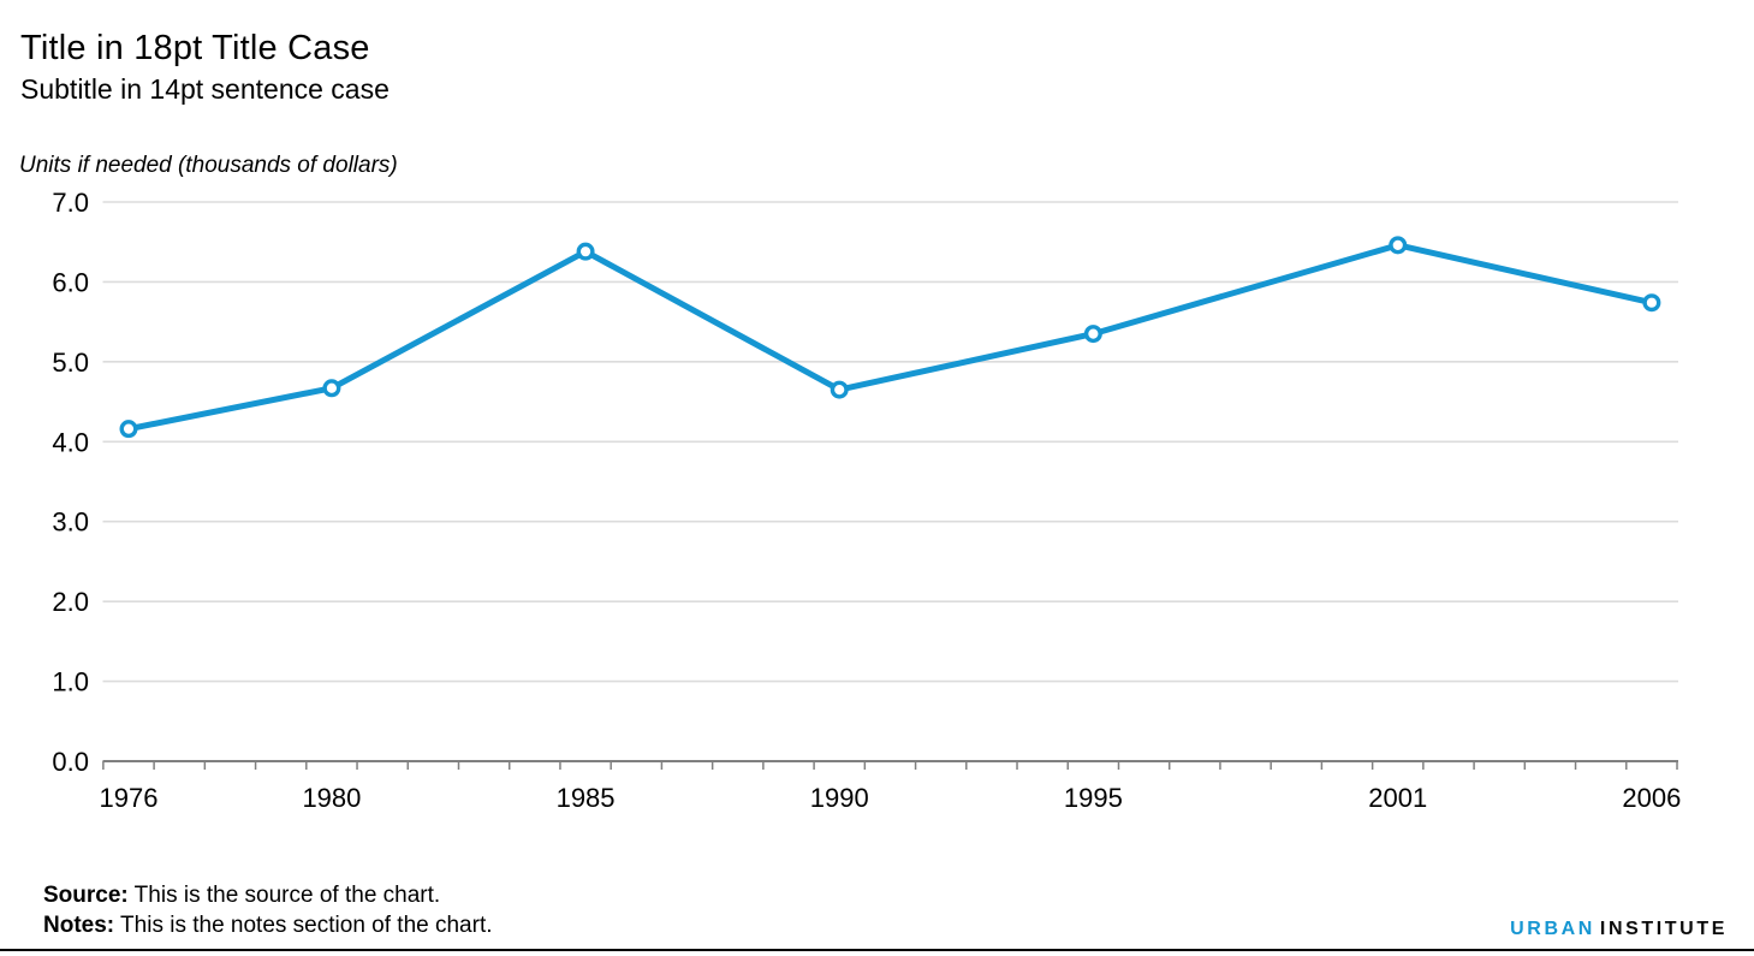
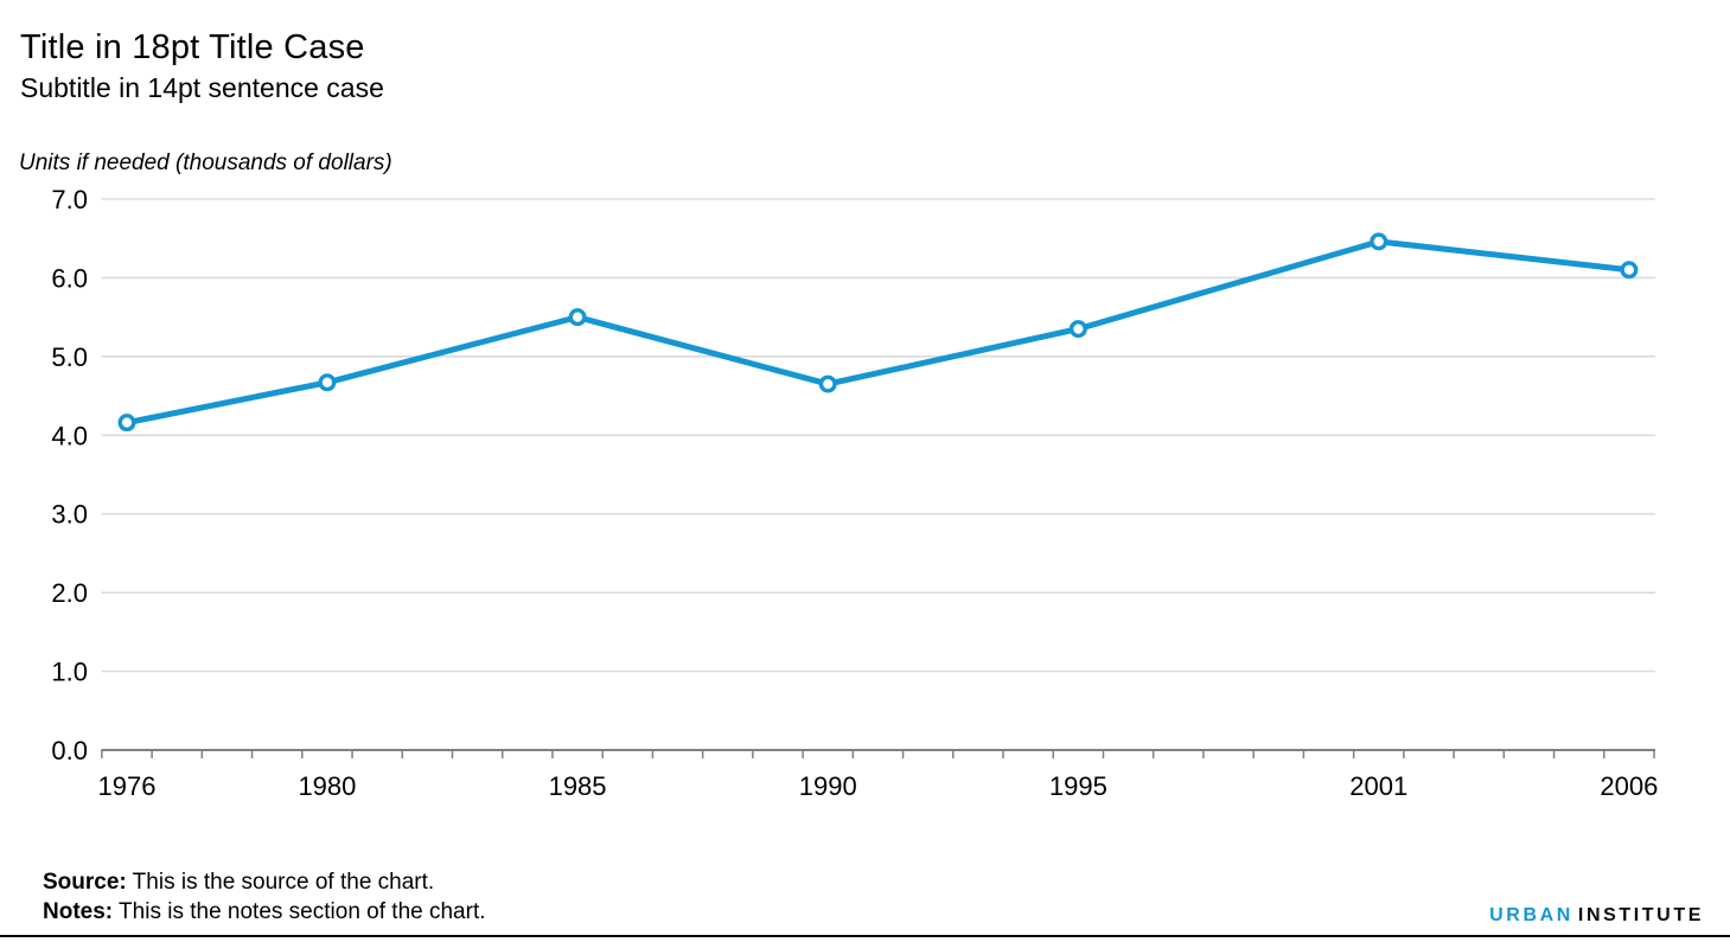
1985: 6.4 -> 5.5
2006: 5.7 -> 6.1
